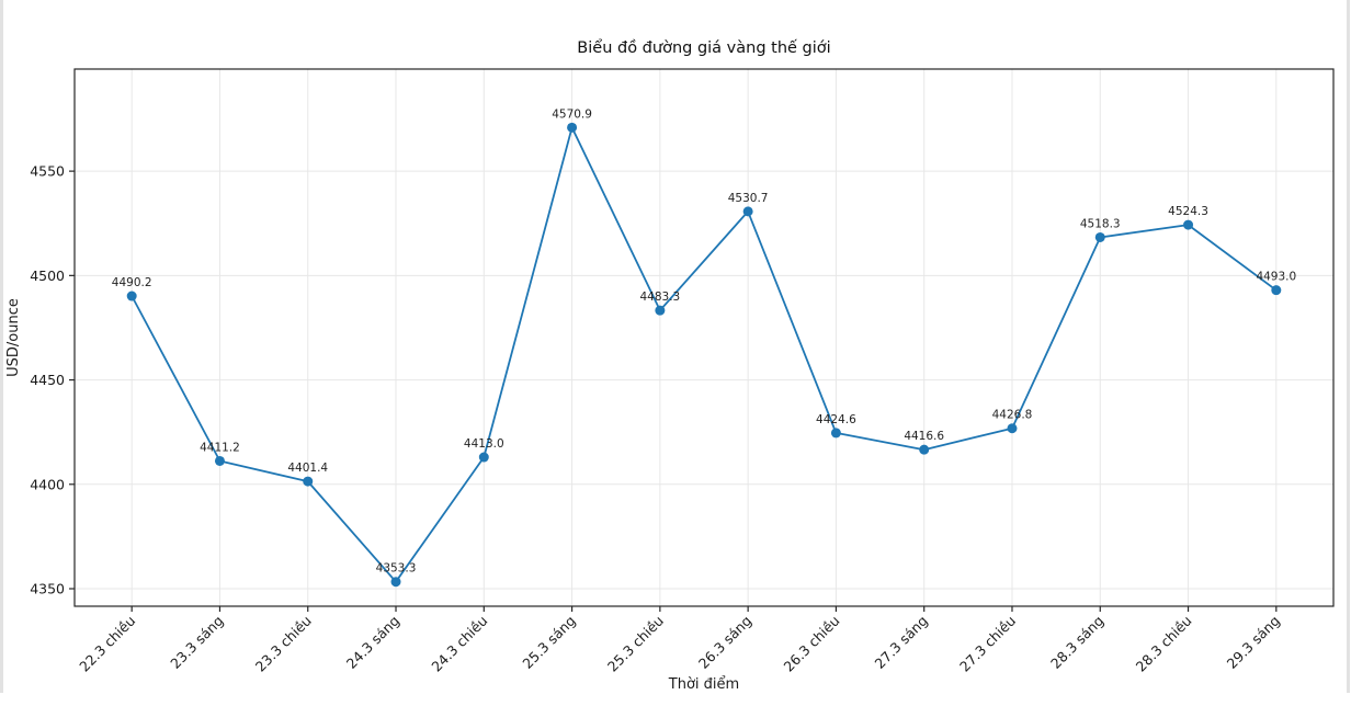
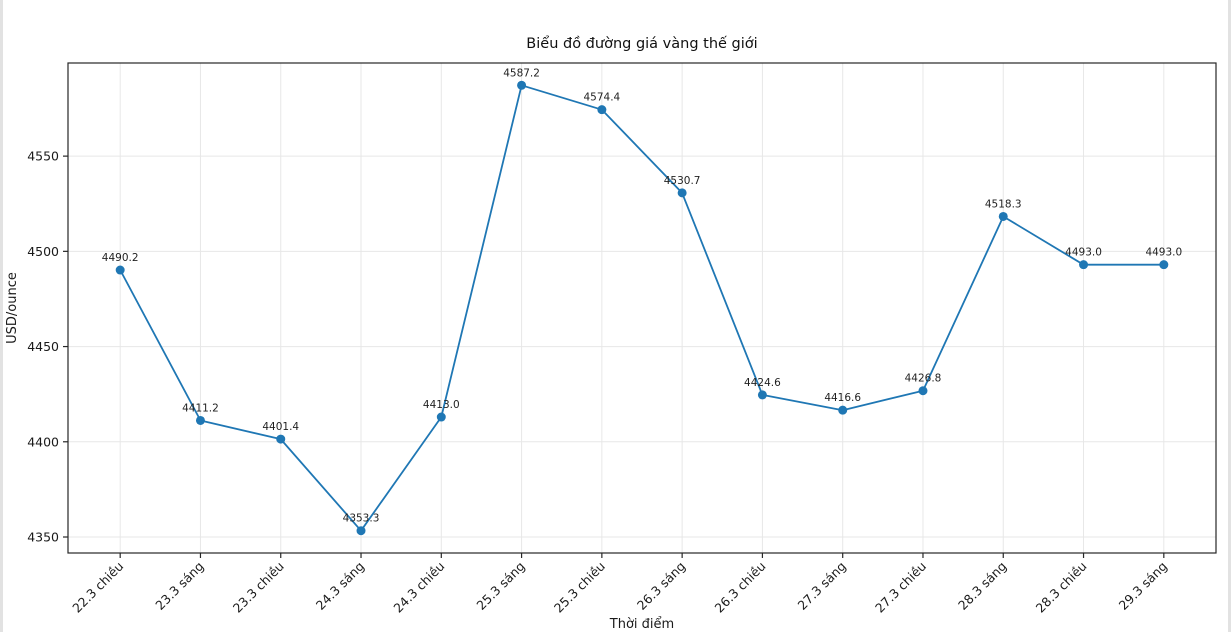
25.3 sáng: 4570.9 -> 4587.2
25.3 chiều: 4483.3 -> 4574.4
28.3 chiều: 4524.3 -> 4493.0
